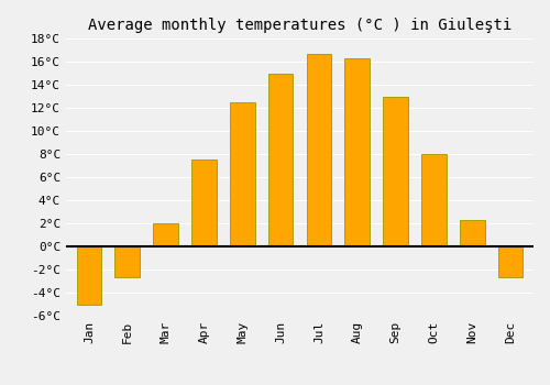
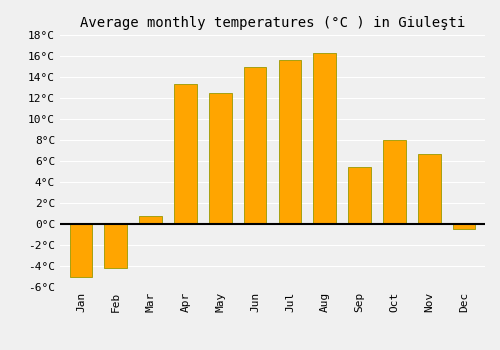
Feb: -2.7°C -> -4.2°C
Mar: 2.0°C -> 0.8°C
Apr: 7.5°C -> 13.3°C
Jul: 16.7°C -> 15.6°C
Sep: 13.0°C -> 5.4°C
Nov: 2.3°C -> 6.7°C
Dec: -2.7°C -> -0.5°C
